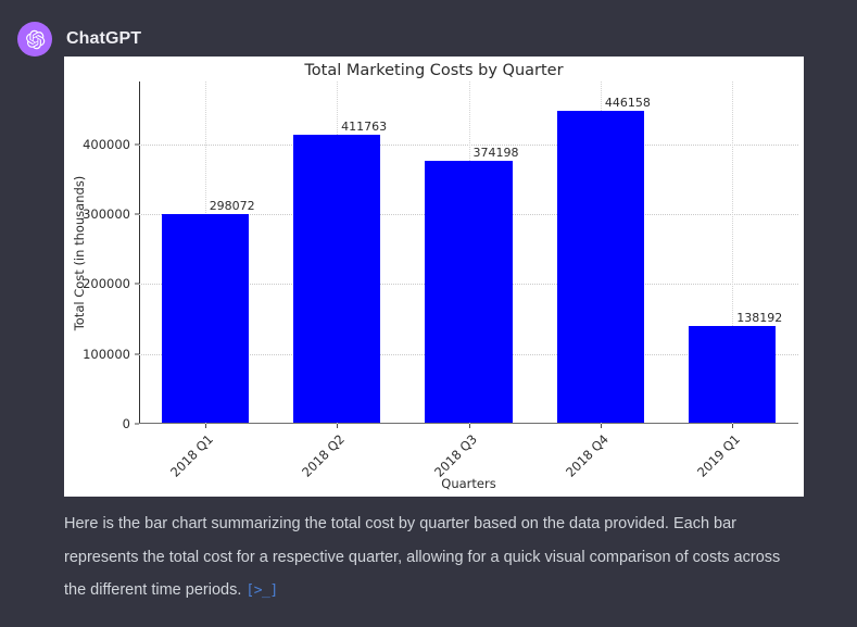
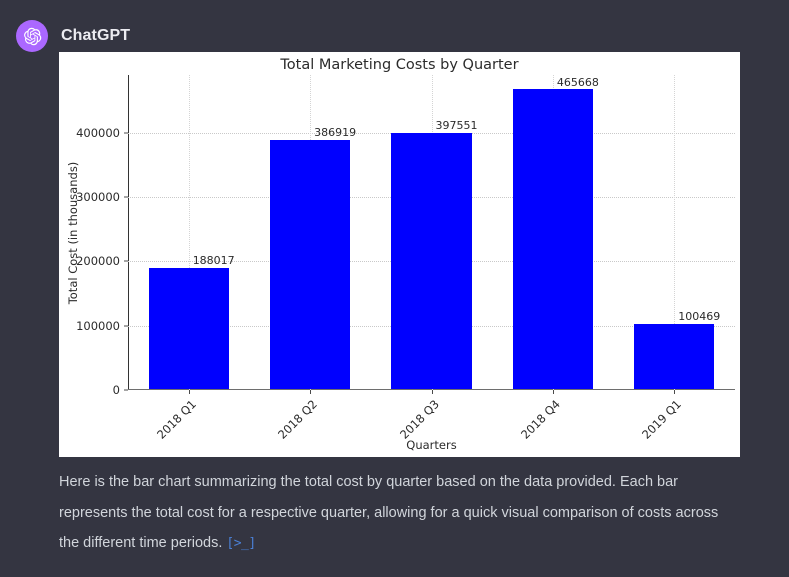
2018 Q1: 298072 -> 188017
2018 Q2: 411763 -> 386919
2018 Q3: 374198 -> 397551
2018 Q4: 446158 -> 465668
2019 Q1: 138192 -> 100469
